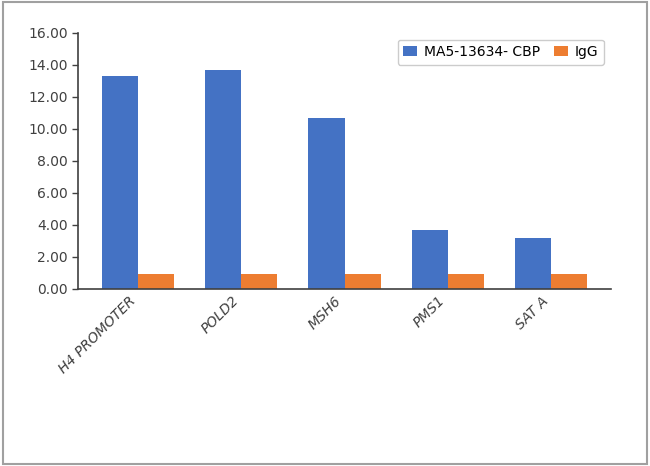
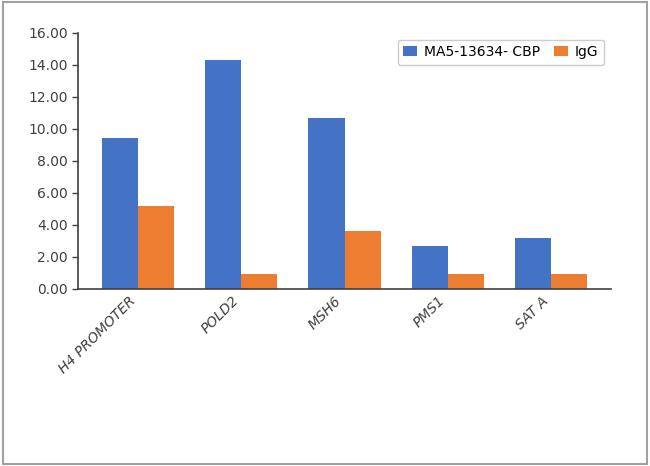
MA5-13634- CBP/H4 PROMOTER: 13.3 -> 9.4
IgG/H4 PROMOTER: 0.9 -> 5.2
MA5-13634- CBP/POLD2: 13.7 -> 14.3
IgG/MSH6: 0.9 -> 3.6
MA5-13634- CBP/PMS1: 3.6 -> 2.7
